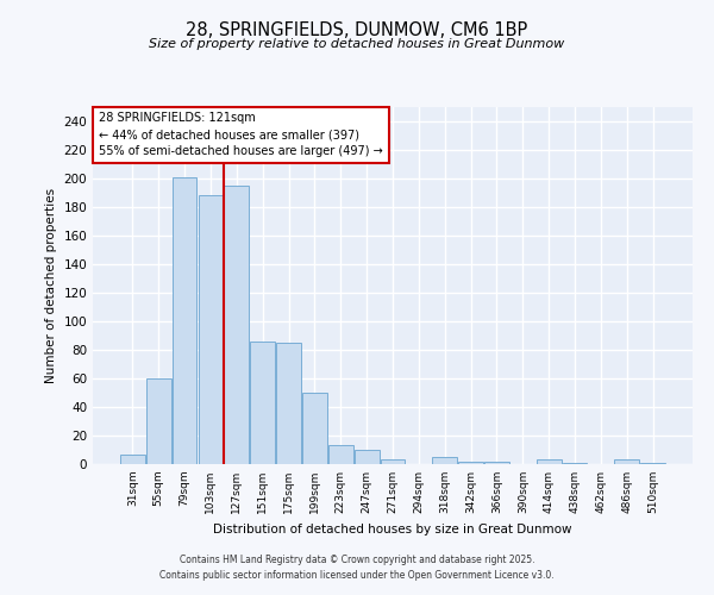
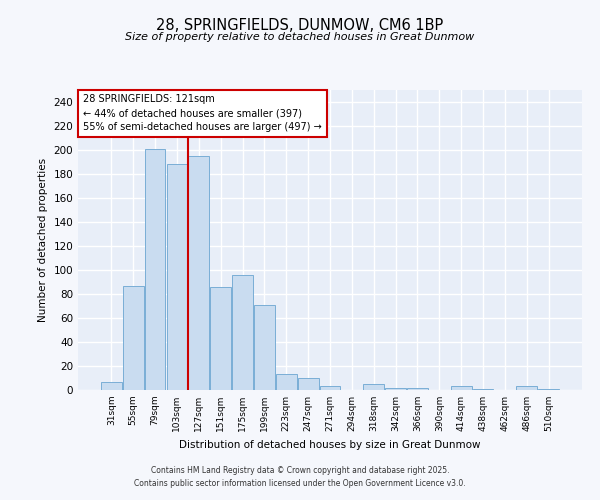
55sqm: 60 -> 87
175sqm: 85 -> 96
199sqm: 50 -> 71
